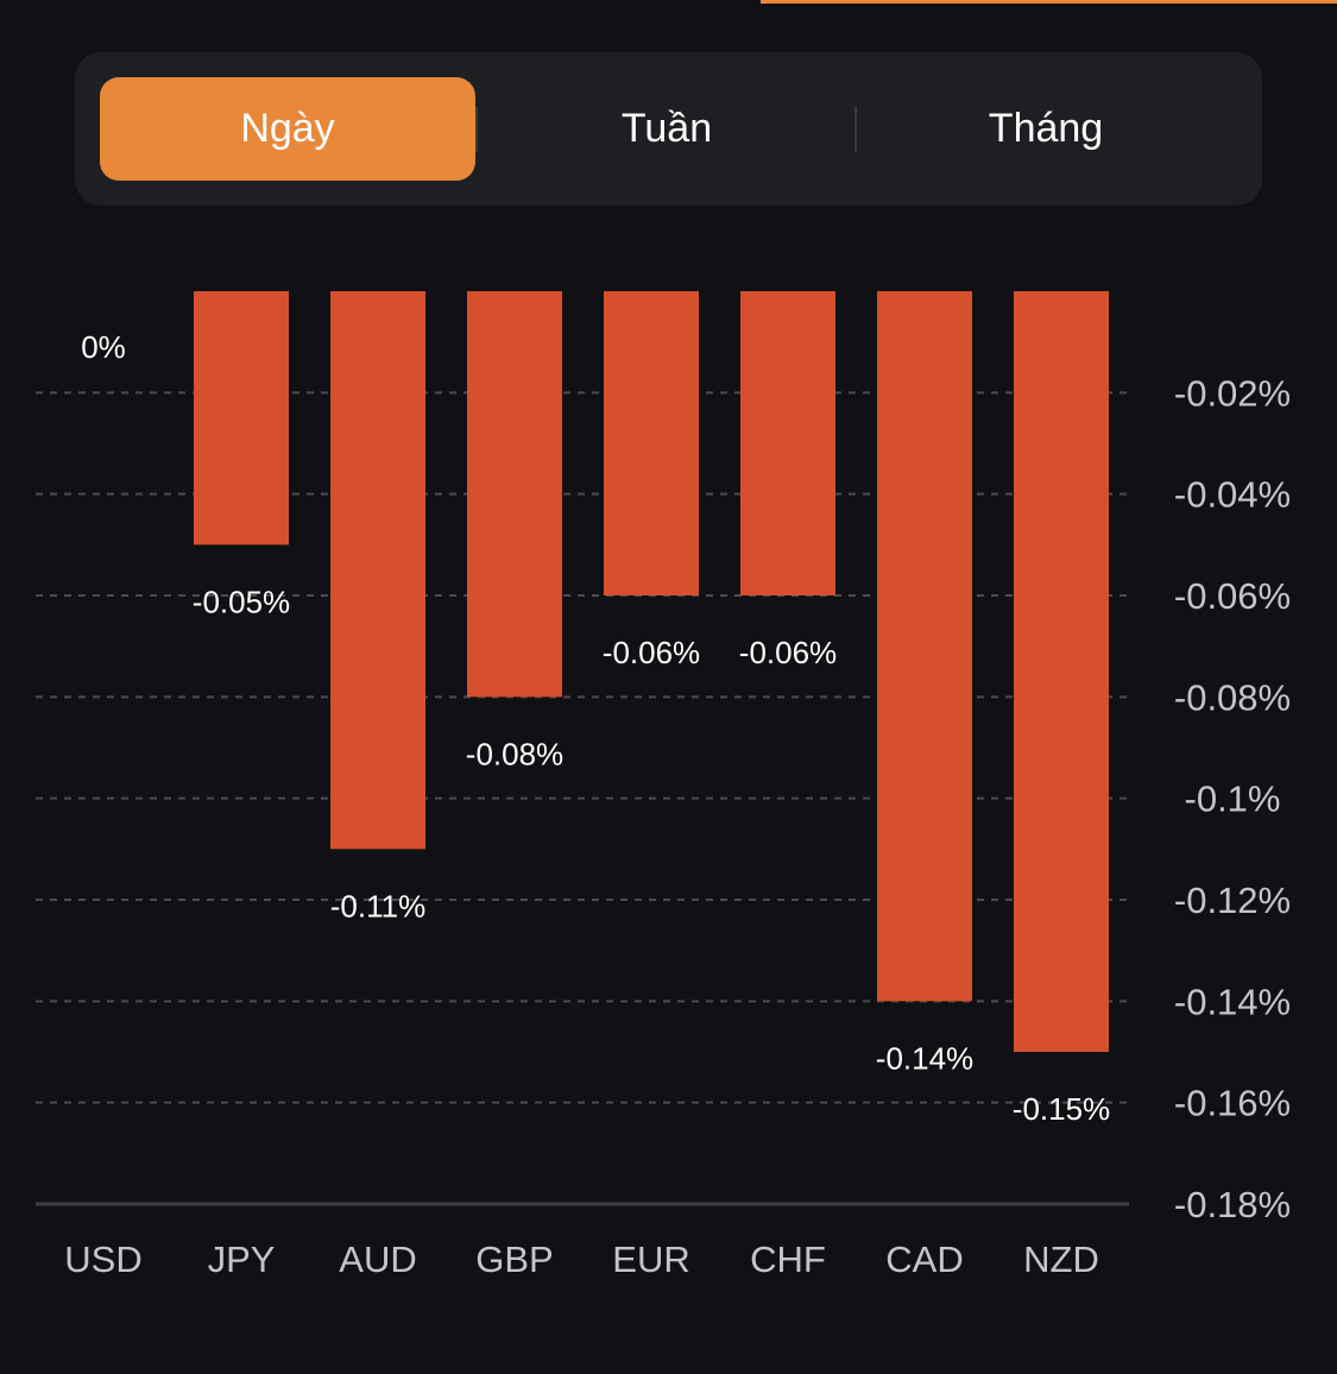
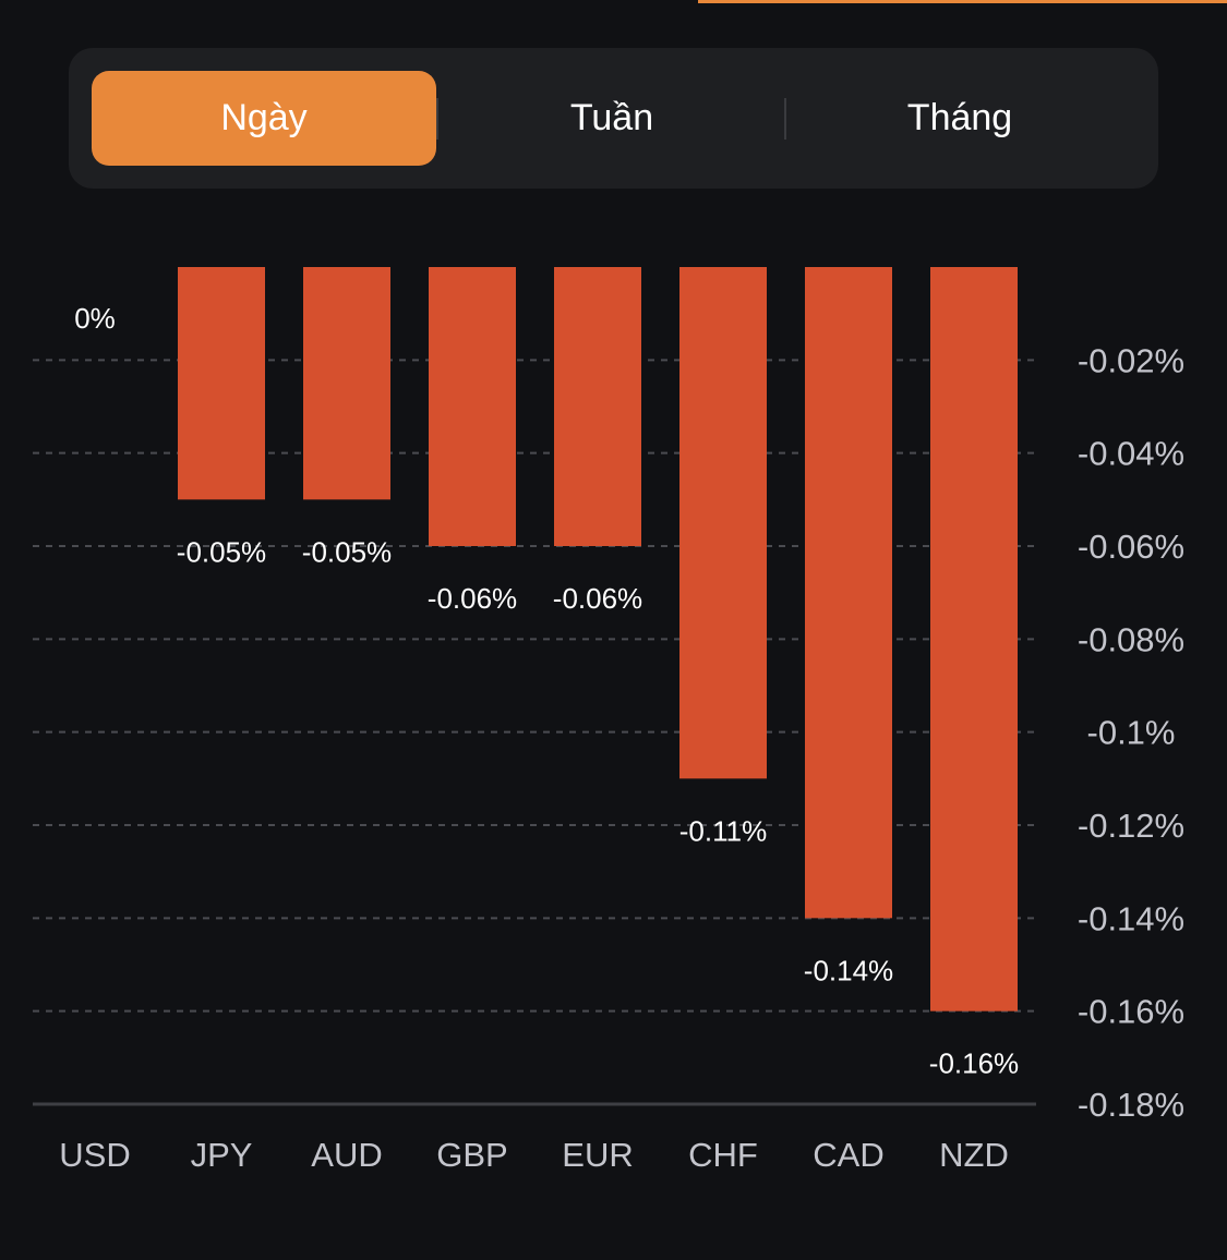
AUD: -0.11% -> -0.05%
GBP: -0.08% -> -0.06%
CHF: -0.06% -> -0.11%
NZD: -0.15% -> -0.16%
